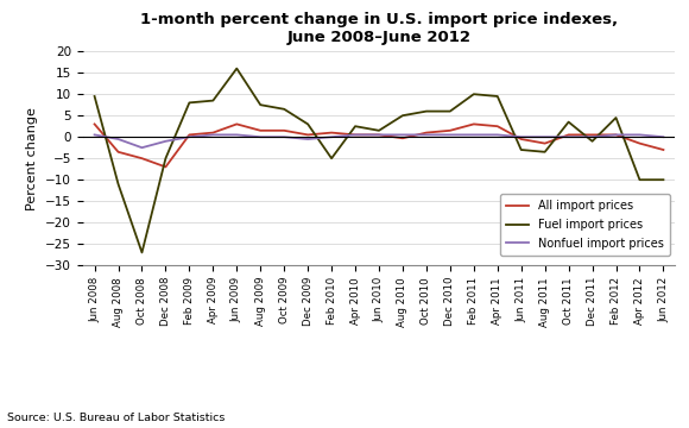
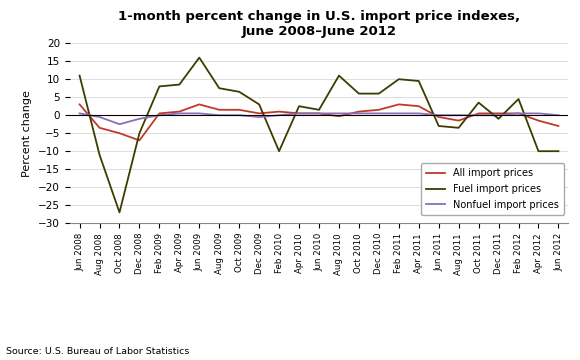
Fuel import prices/Jun 2008: 9.5 -> 11.0
Fuel import prices/Feb 2010: -5.0 -> -10.0
Fuel import prices/Aug 2010: 5.0 -> 11.0
